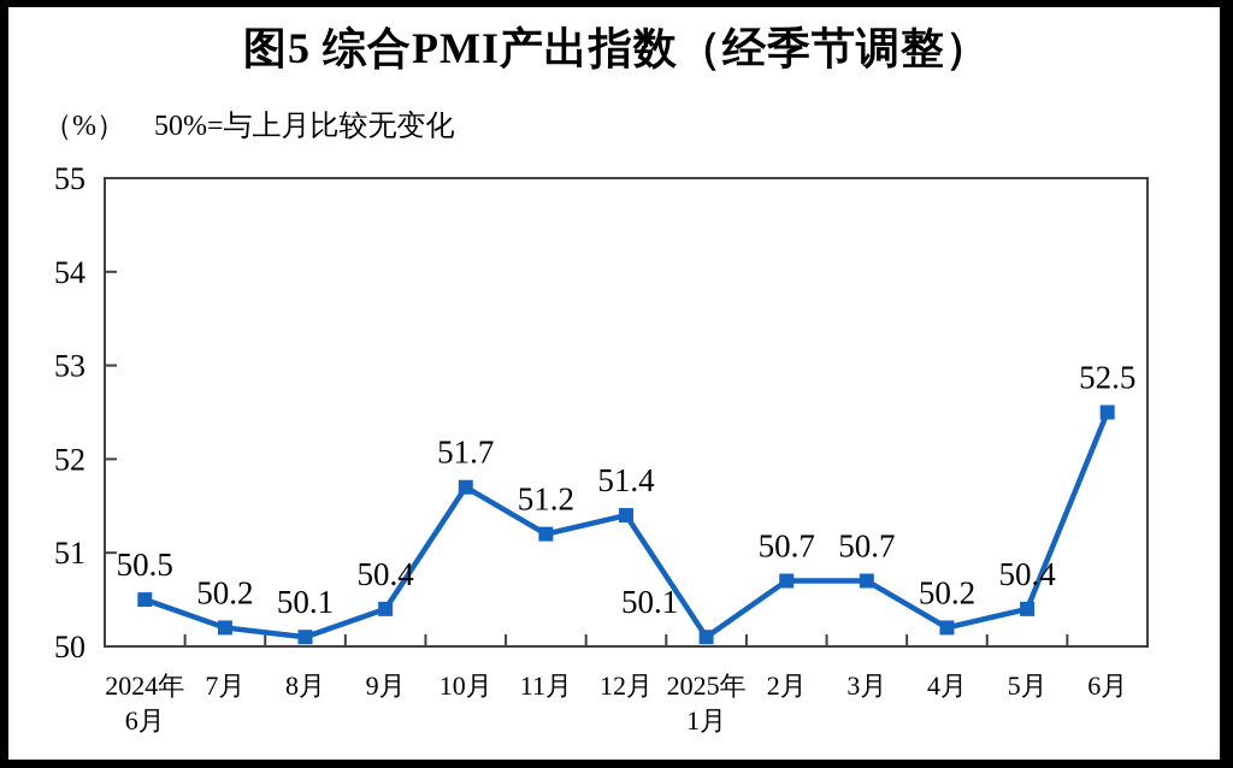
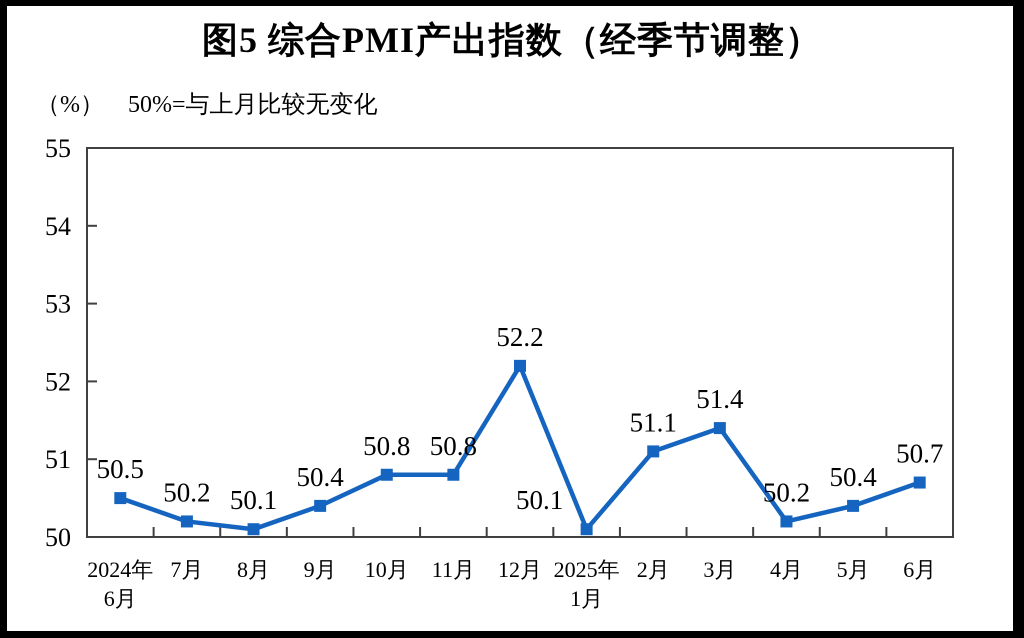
10月: 51.7 -> 50.8
11月: 51.2 -> 50.8
12月: 51.4 -> 52.2
2月: 50.7 -> 51.1
3月: 50.7 -> 51.4
6月: 52.5 -> 50.7
